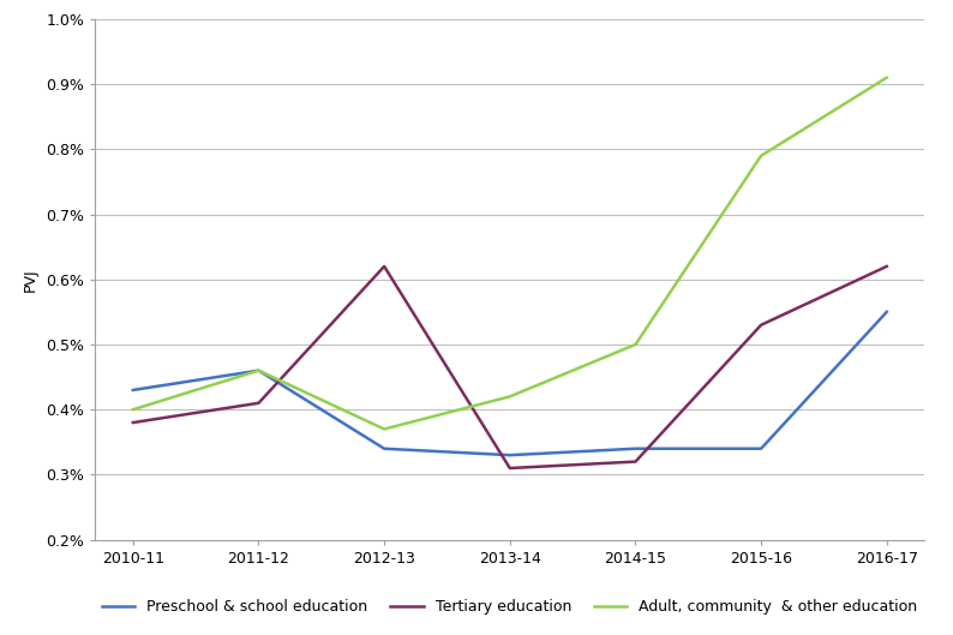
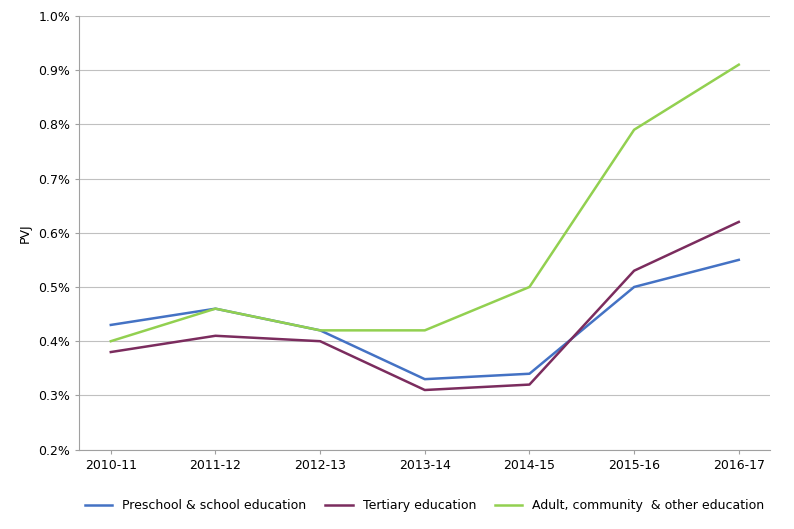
Preschool & school education/2012-13: 0.34% -> 0.42%
Tertiary education/2012-13: 0.62% -> 0.40%
Adult, community & other education/2012-13: 0.37% -> 0.42%
Preschool & school education/2015-16: 0.34% -> 0.50%
